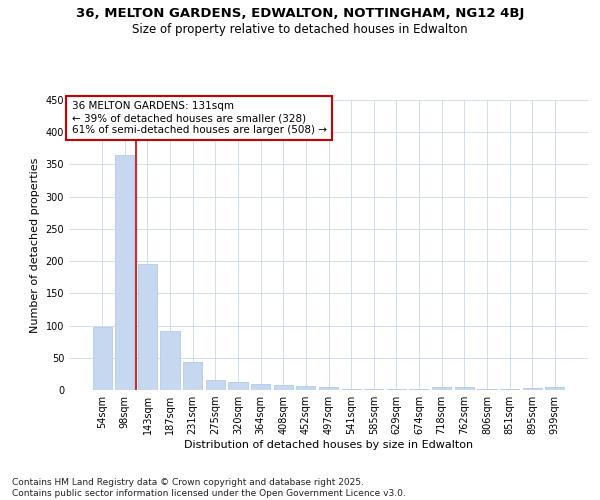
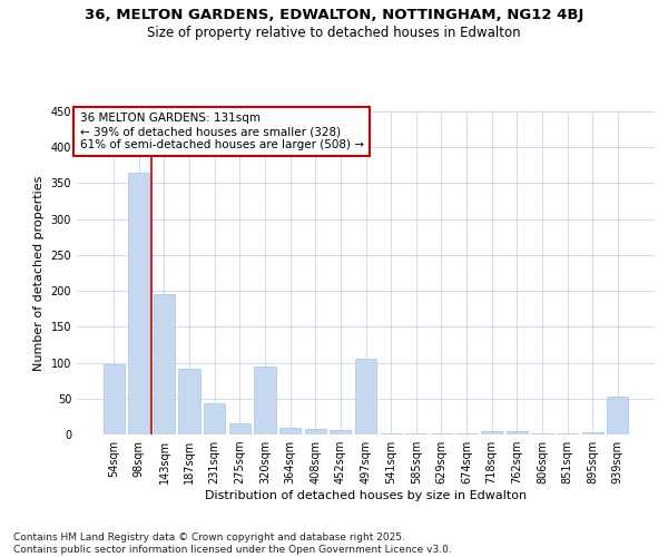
320sqm: 13 -> 94
497sqm: 4 -> 106
939sqm: 4 -> 52
